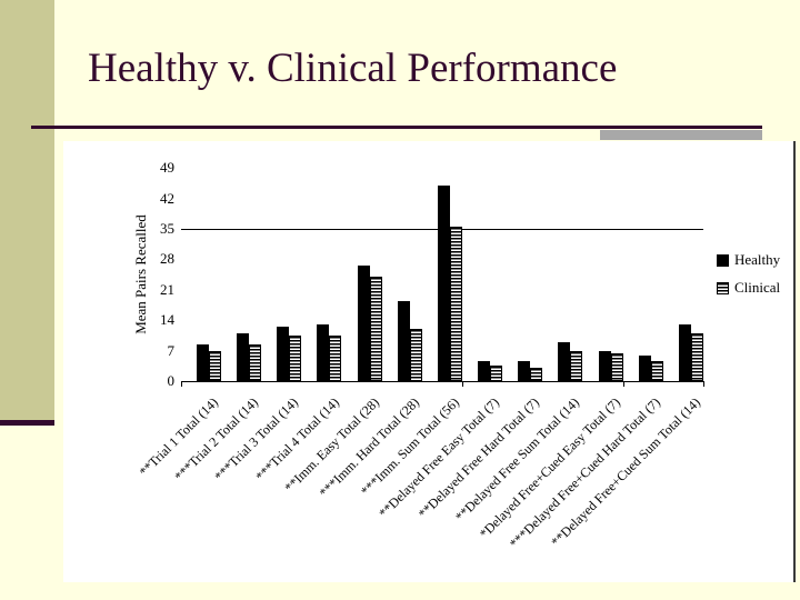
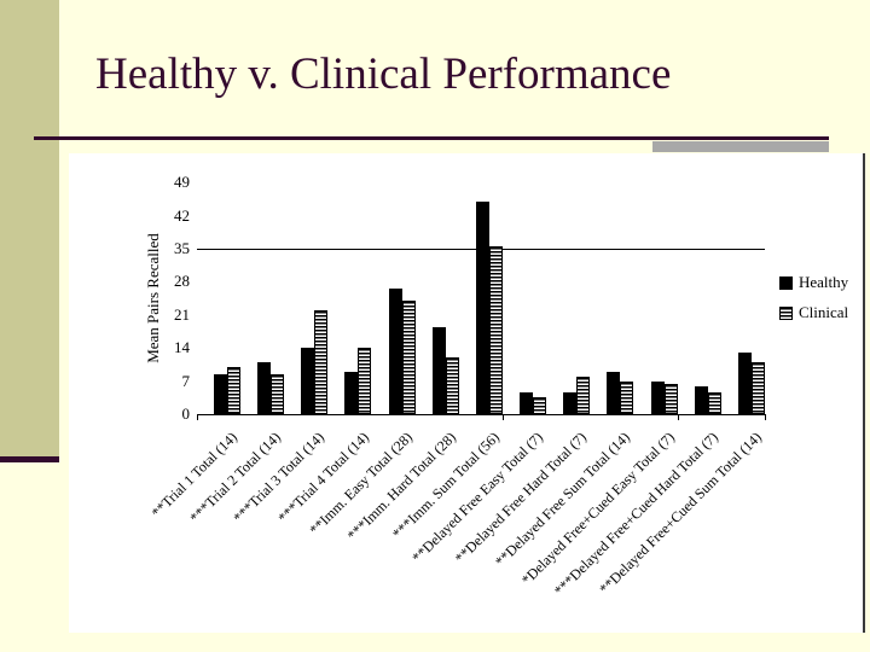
Clinical/**Trial 1 Total (14): 7 -> 10
Healthy/***Trial 3 Total (14): 12 -> 14
Clinical/***Trial 3 Total (14): 10 -> 22
Healthy/***Trial 4 Total (14): 13 -> 9
Clinical/***Trial 4 Total (14): 10 -> 14
Clinical/**Delayed Free Hard Total (7): 3 -> 8
